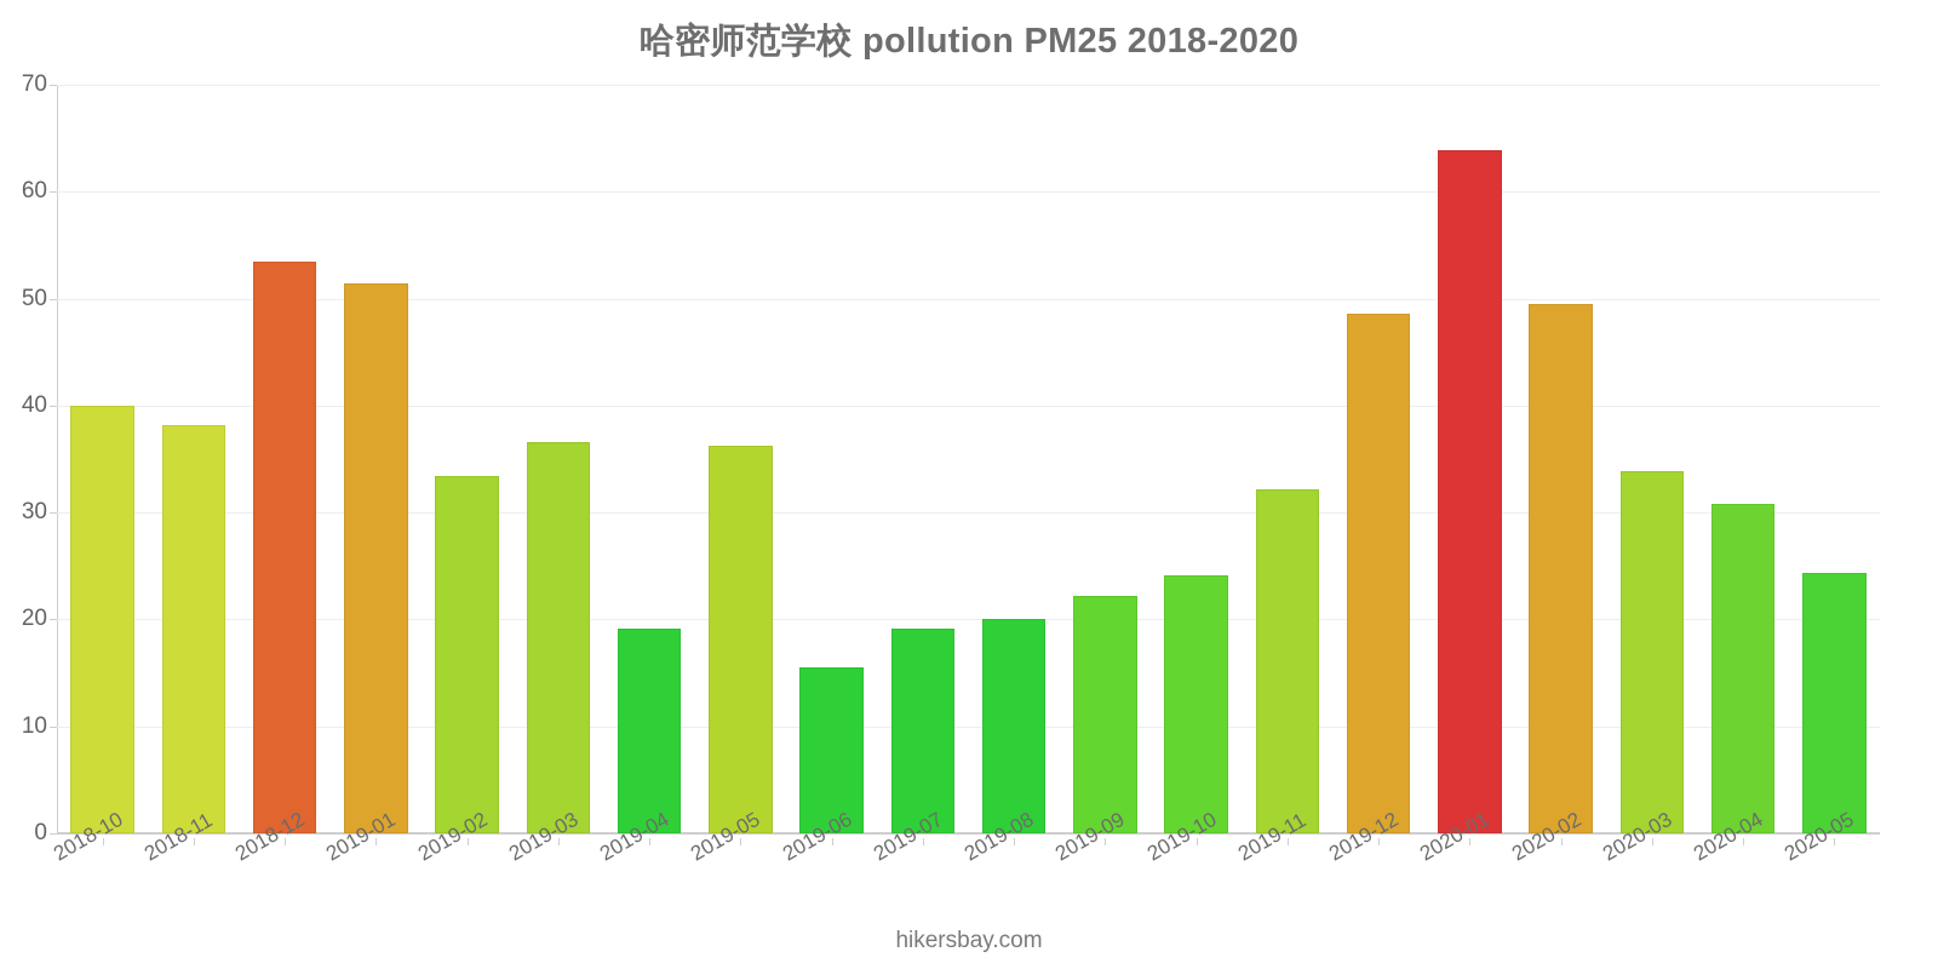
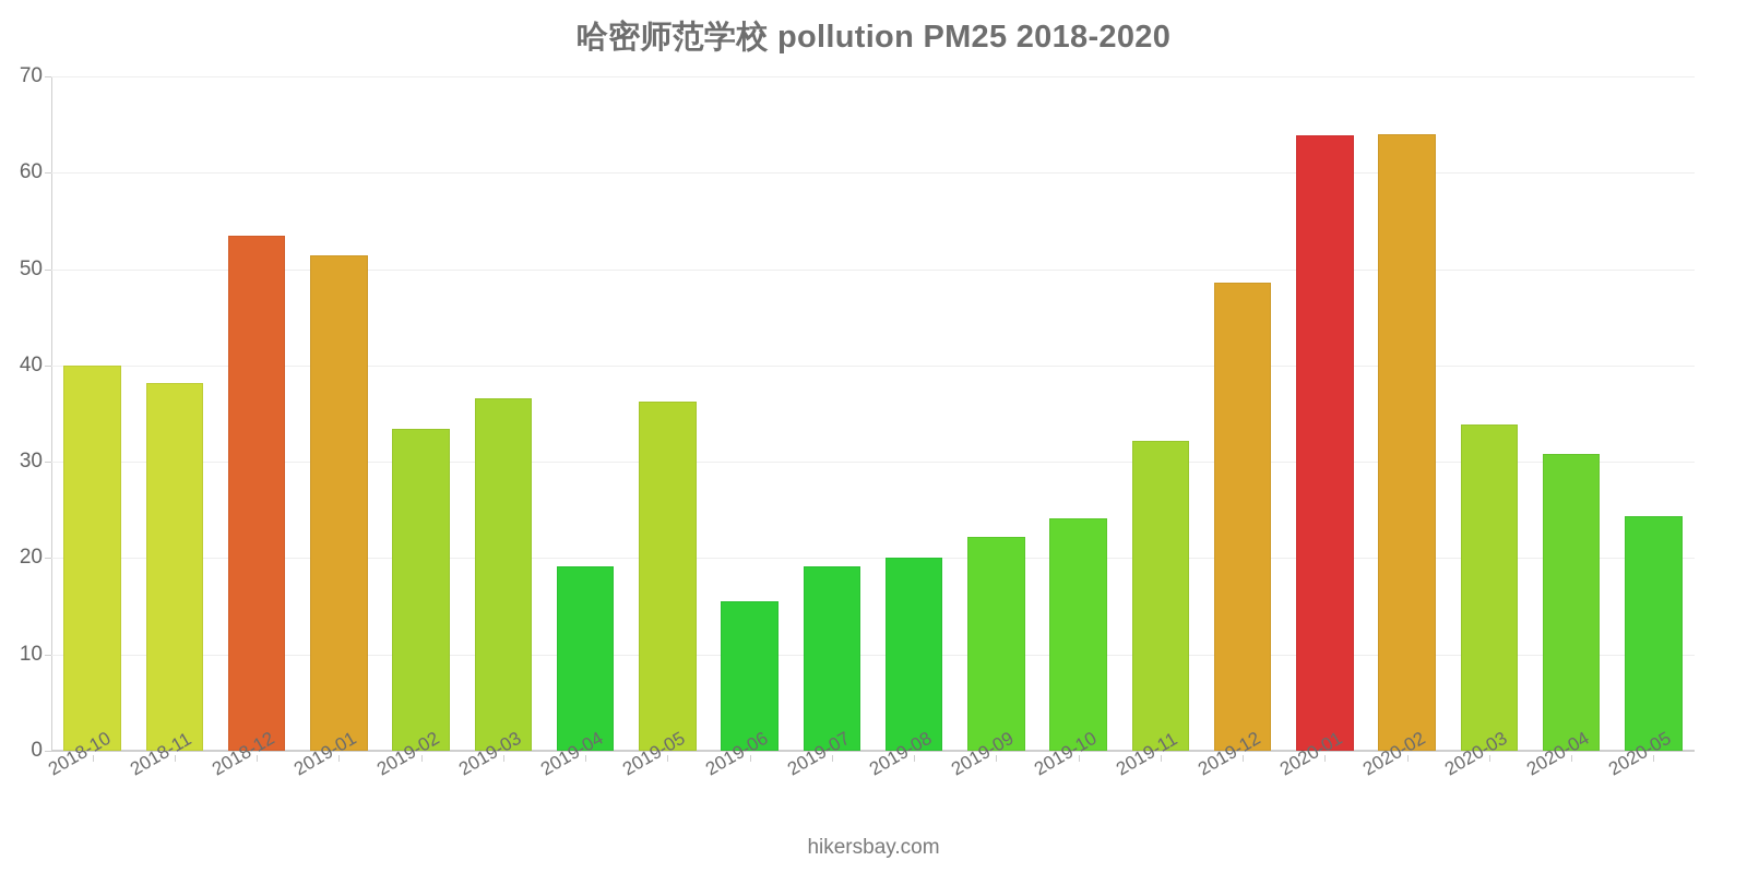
2020-02: 50 -> 64
